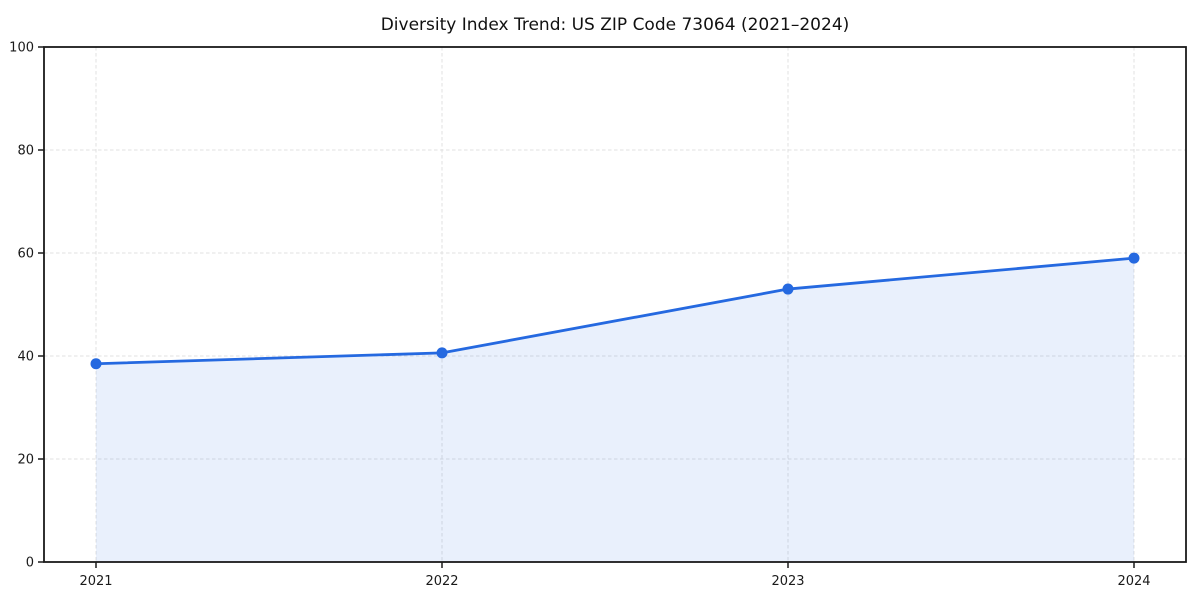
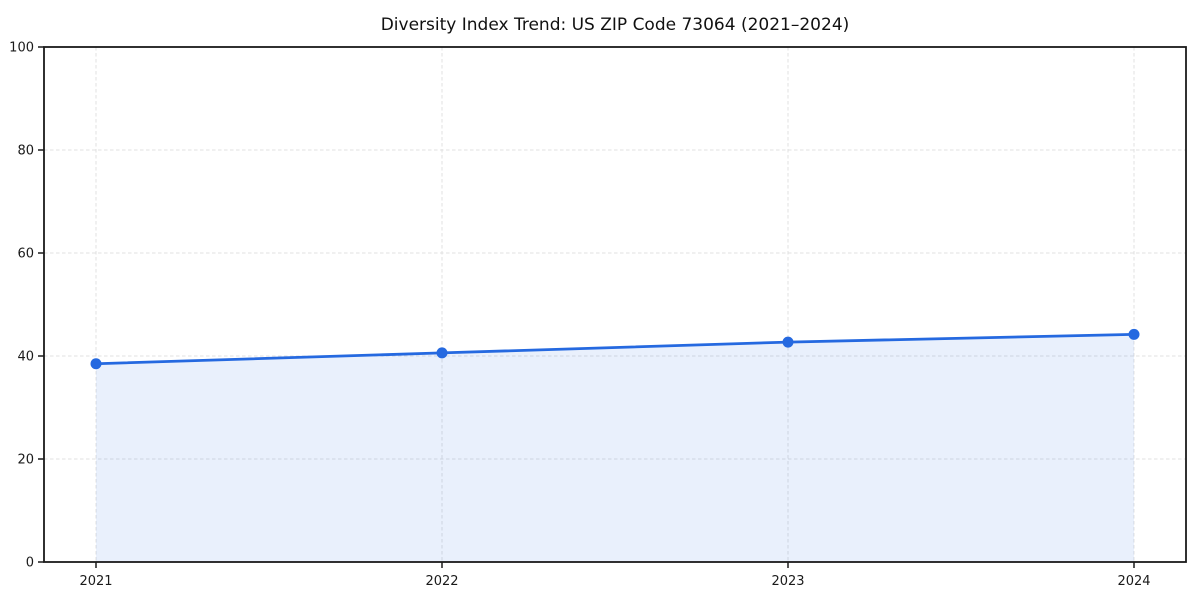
2023: 53 -> 43
2024: 59 -> 44
